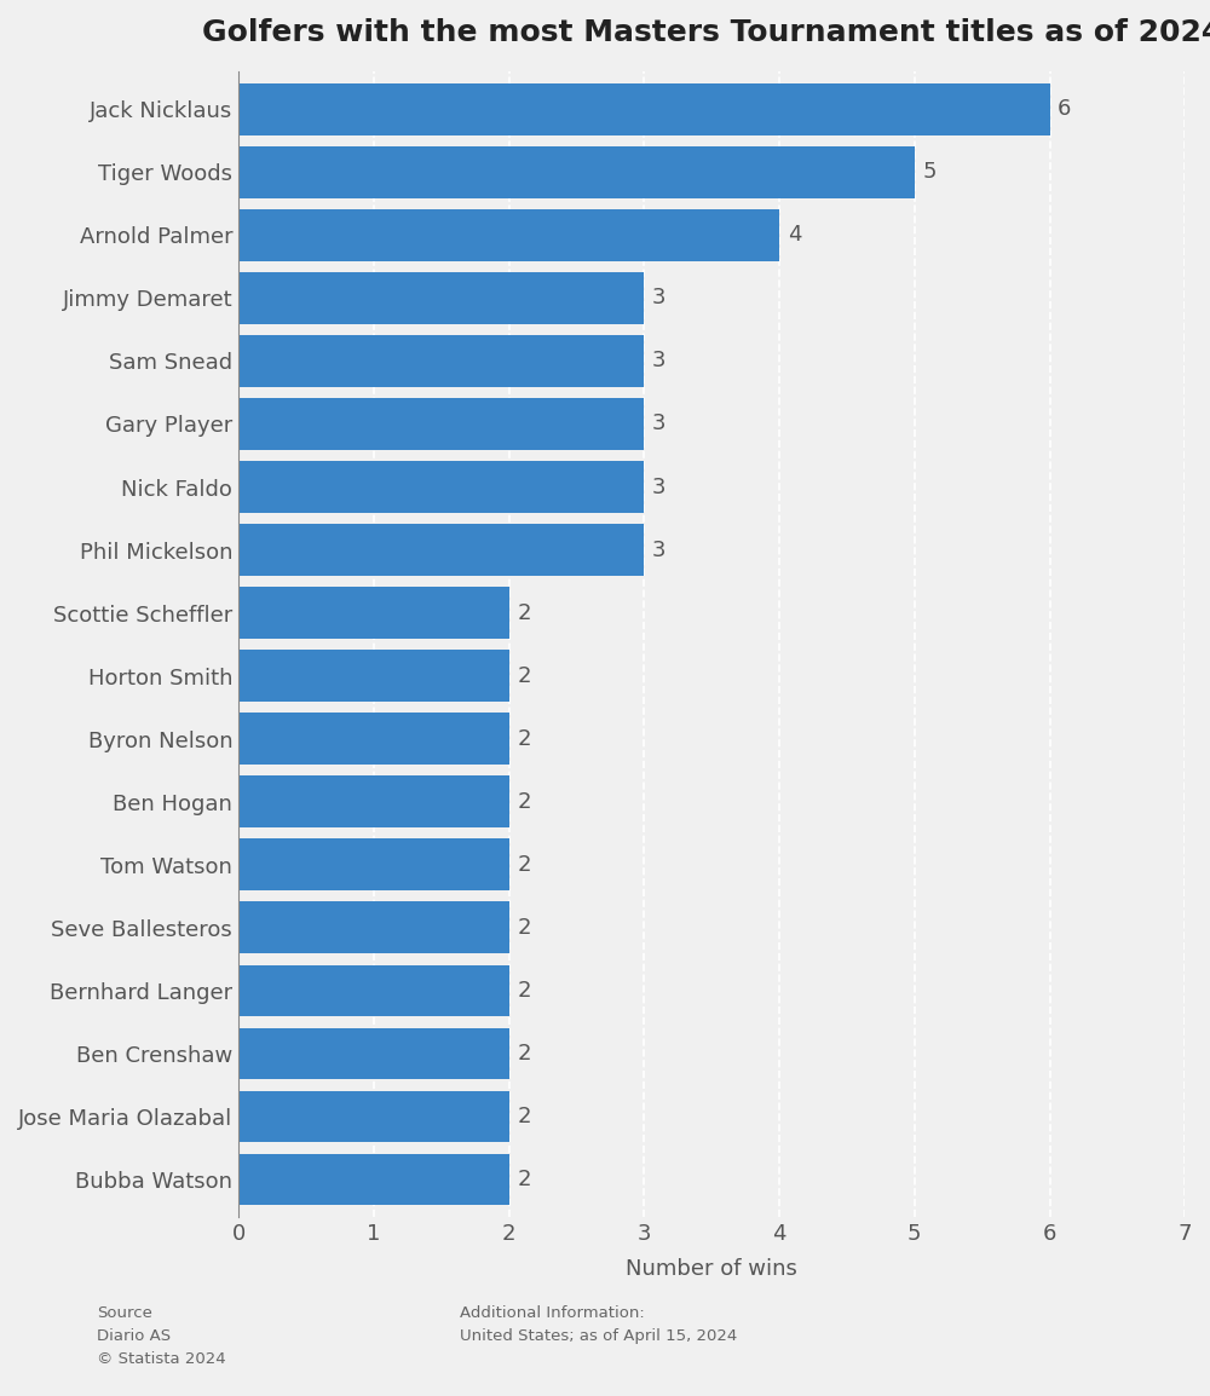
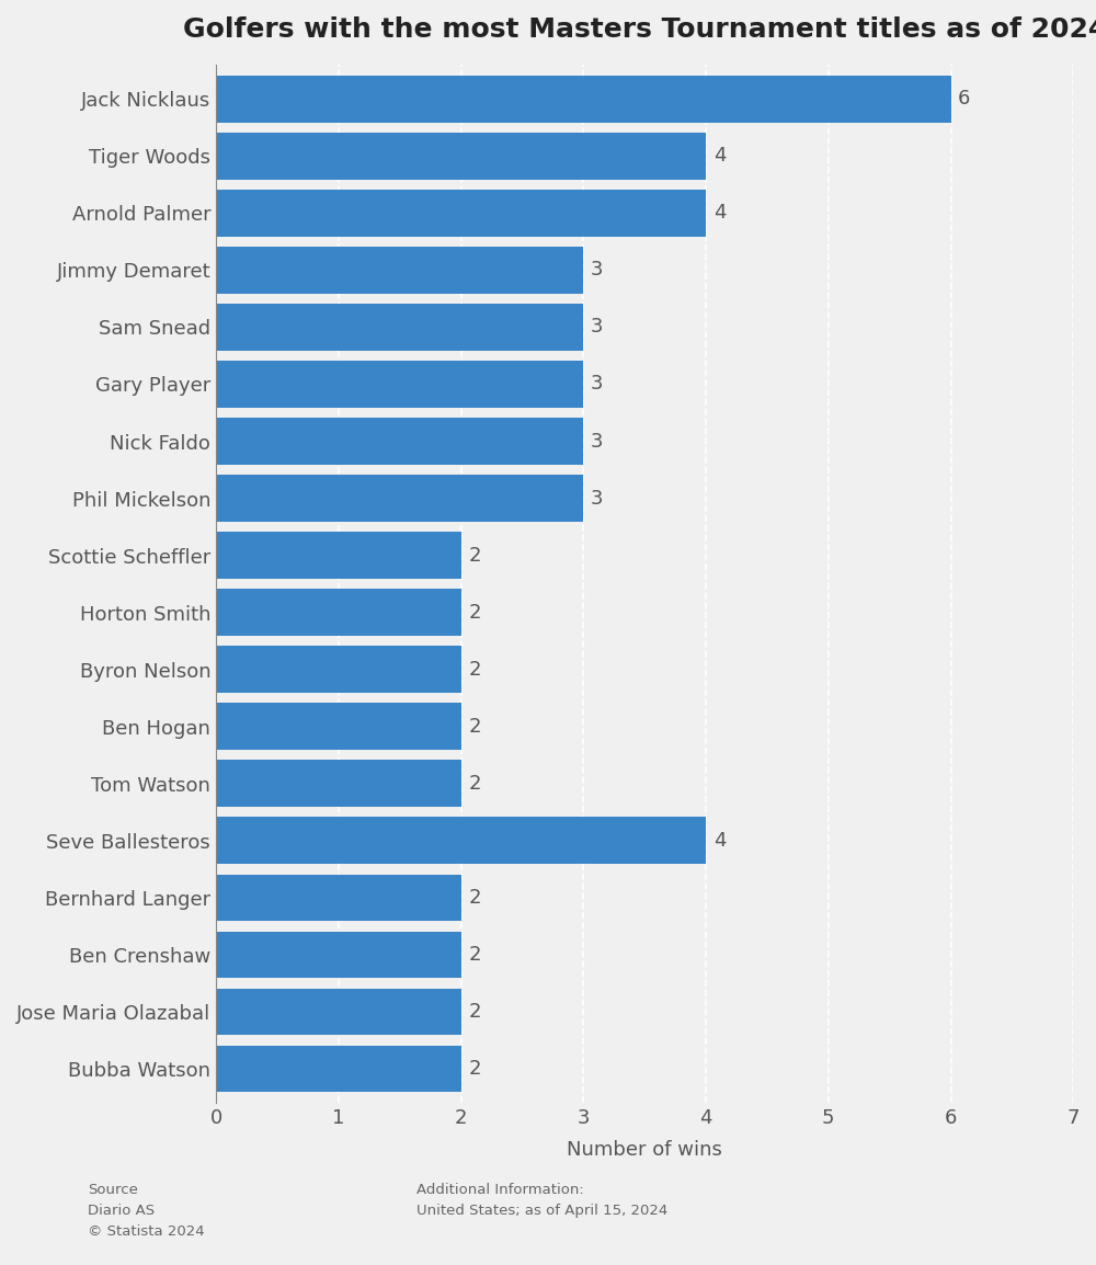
Tiger Woods: 5 -> 4
Seve Ballesteros: 2 -> 4
